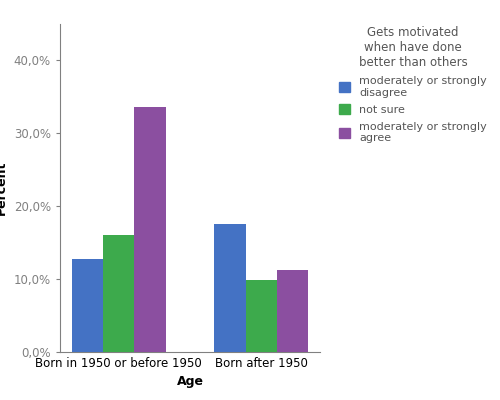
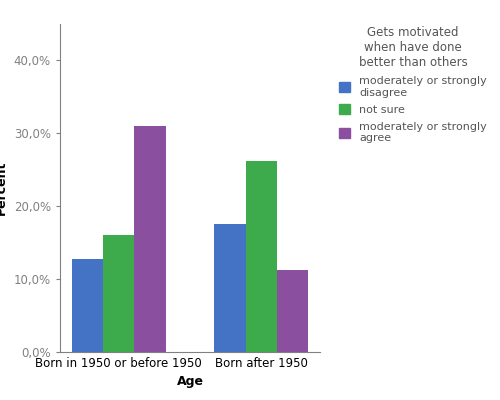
moderately or strongly agree/Born in 1950 or before 1950: 33,6% -> 31,0%
not sure/Born after 1950: 9,9% -> 26,2%
